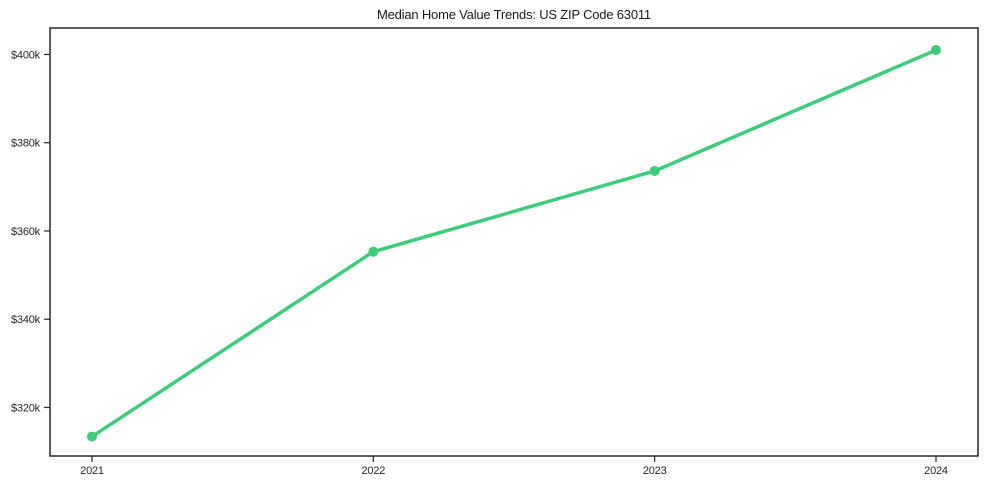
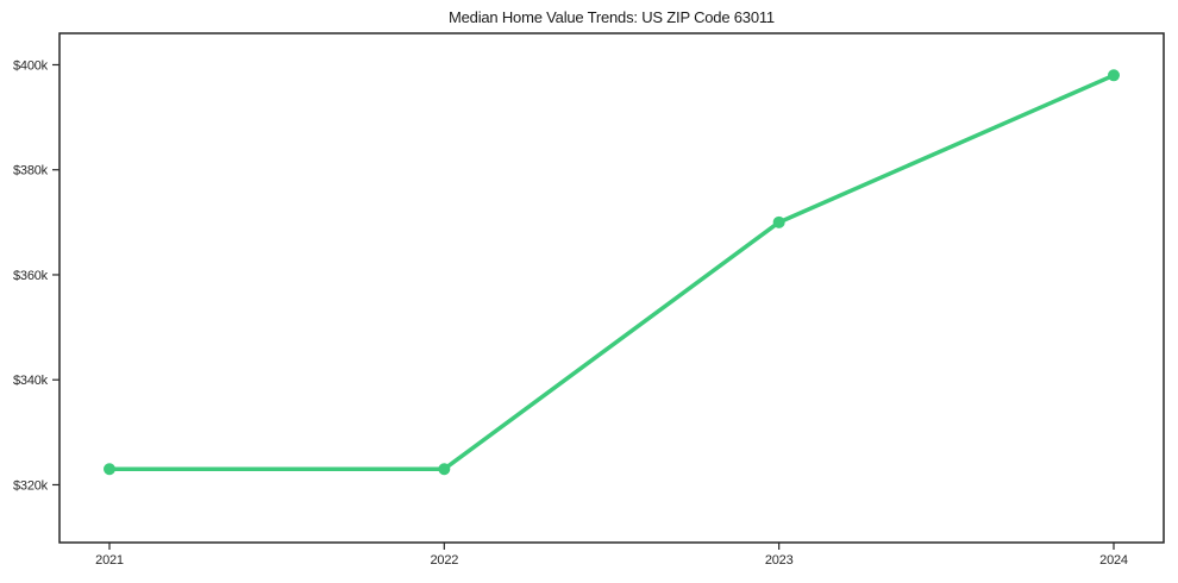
2021: $313k -> $323k
2022: $355k -> $323k
2023: $374k -> $370k
2024: $401k -> $398k
